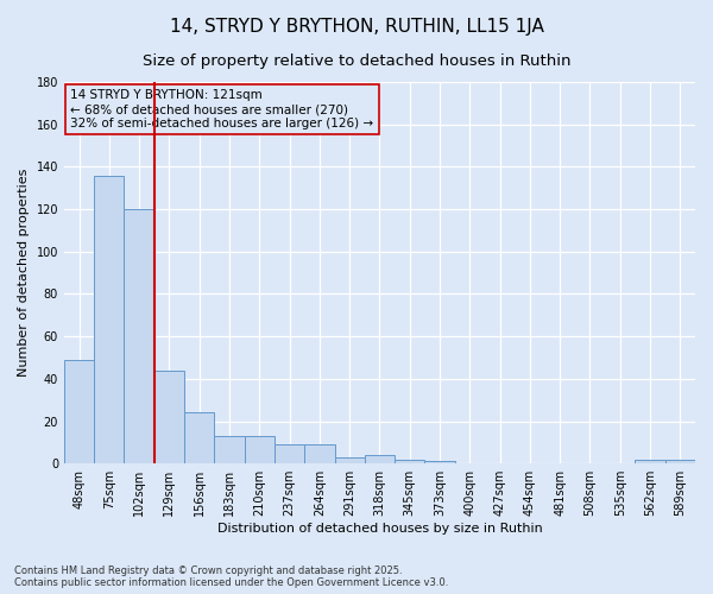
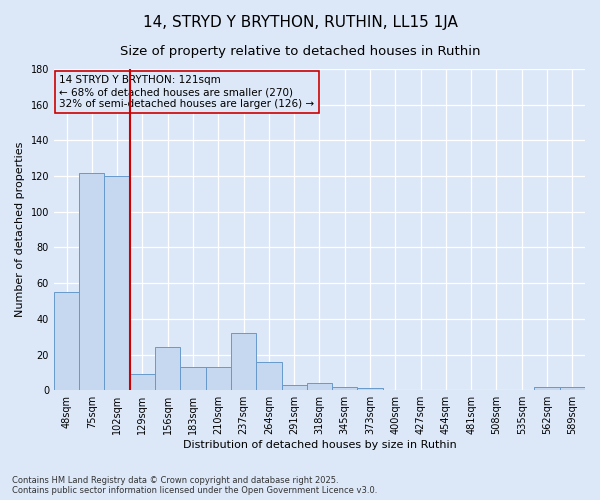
48sqm: 49 -> 55
75sqm: 136 -> 122
129sqm: 44 -> 9
237sqm: 9 -> 32
264sqm: 9 -> 16
